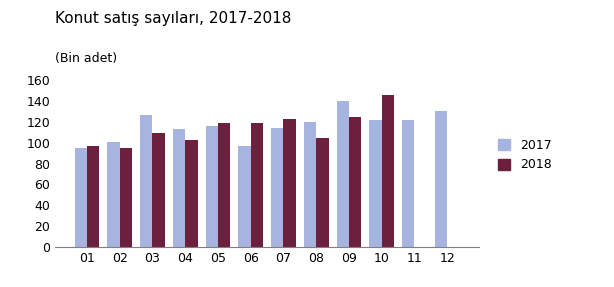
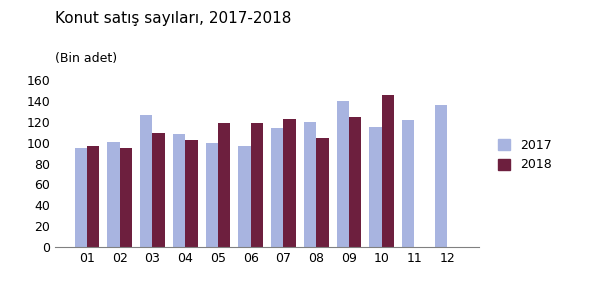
2017/04: 113 -> 108
2017/05: 116 -> 100
2017/10: 122 -> 115
2017/12: 131 -> 136
